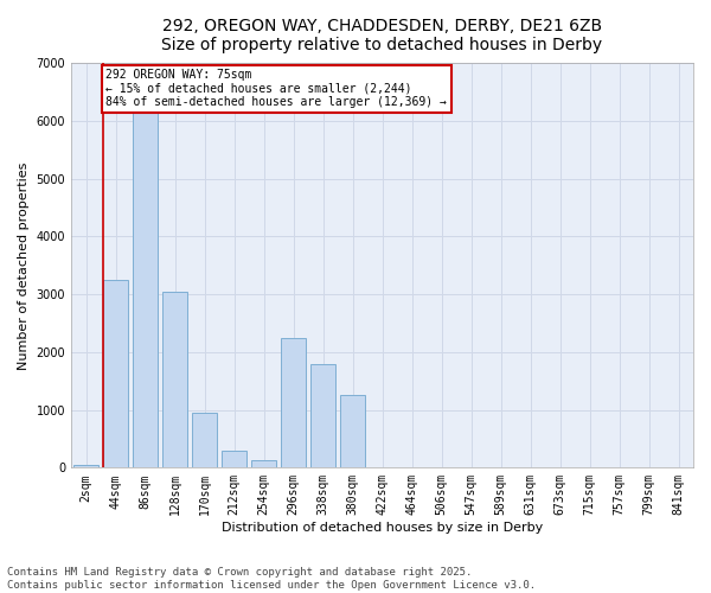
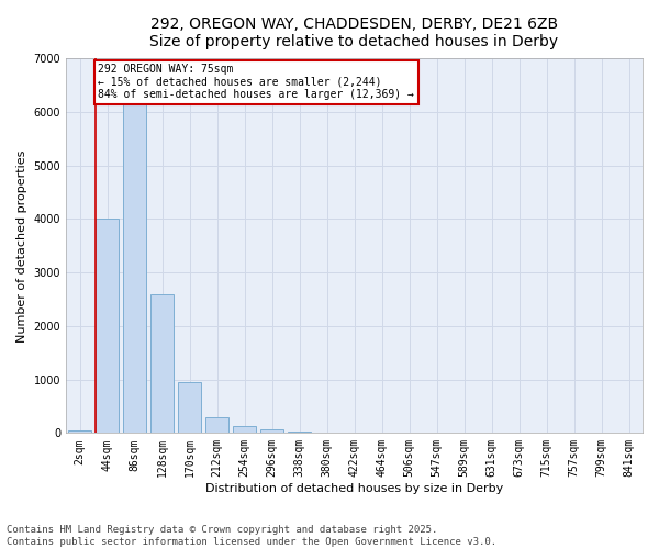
44sqm: 3250 -> 4000
128sqm: 3050 -> 2600
296sqm: 2250 -> 60
338sqm: 1800 -> 20
380sqm: 1250 -> 0
